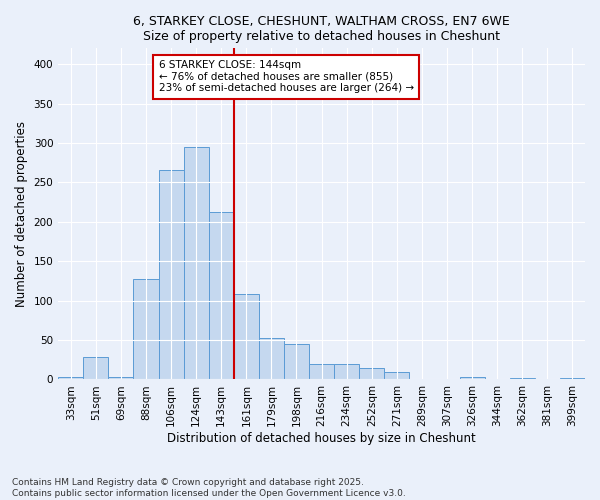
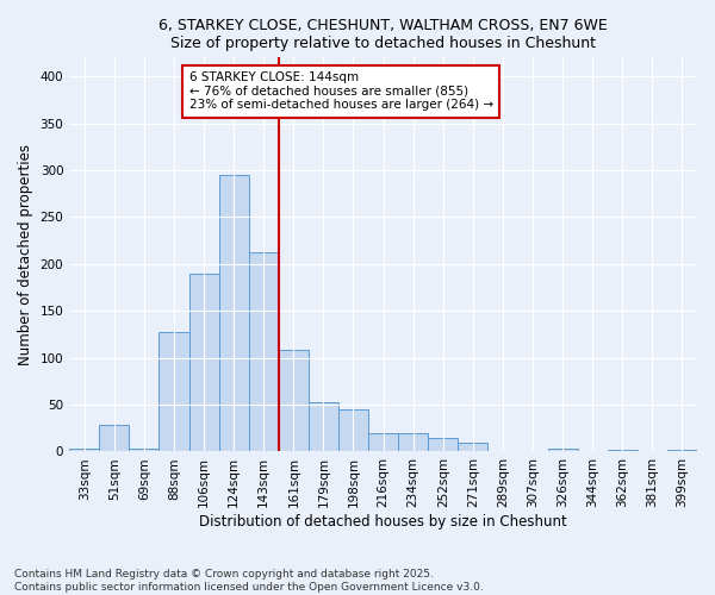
106sqm: 266 -> 190
